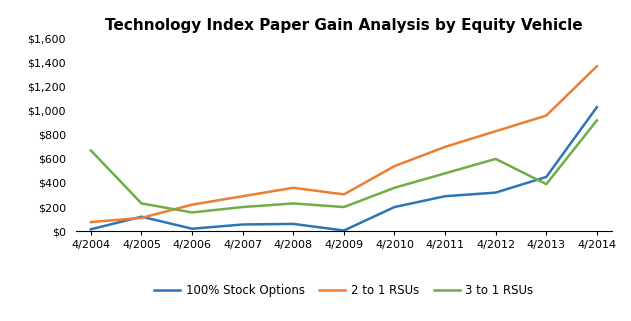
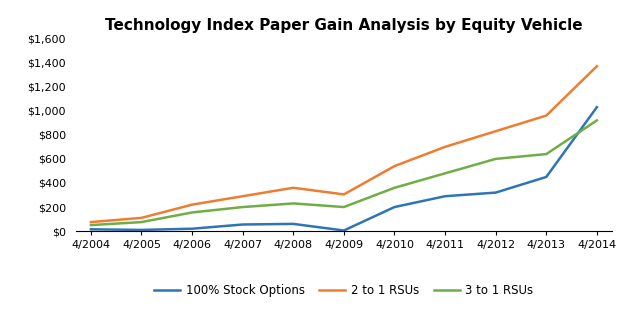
3 to 1 RSUs/4/2004: $670 -> $50
100% Stock Options/4/2005: $120 -> $10
3 to 1 RSUs/4/2005: $230 -> $80
3 to 1 RSUs/4/2013: $390 -> $640
